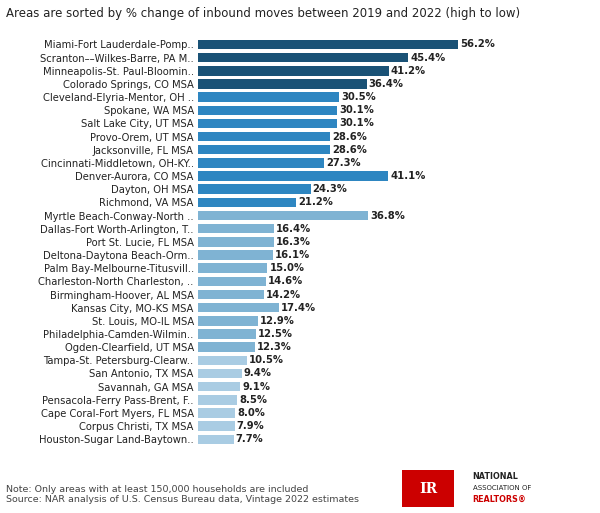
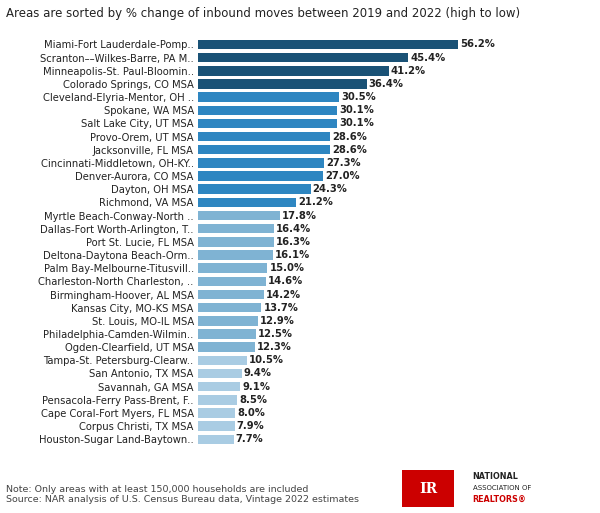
Denver-Aurora, CO MSA: 41.1% -> 27.0%
Myrtle Beach-Conway-North ..: 36.8% -> 17.8%
Kansas City, MO-KS MSA: 17.4% -> 13.7%
